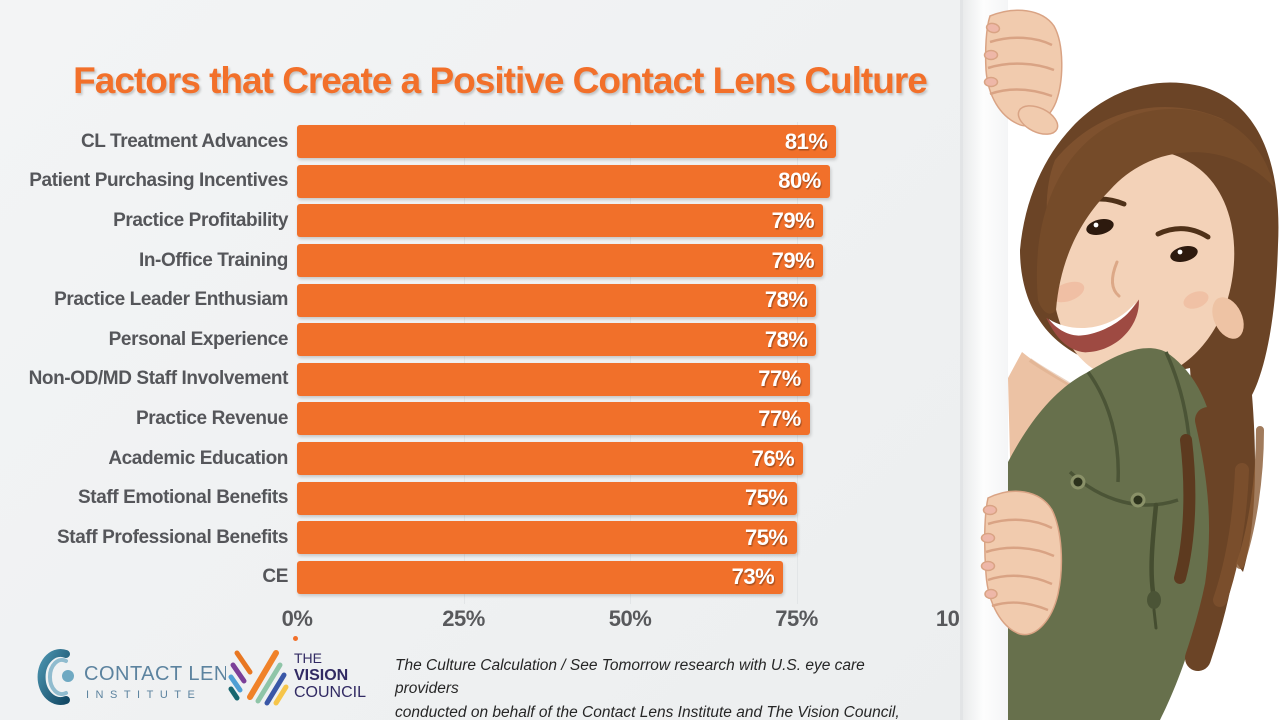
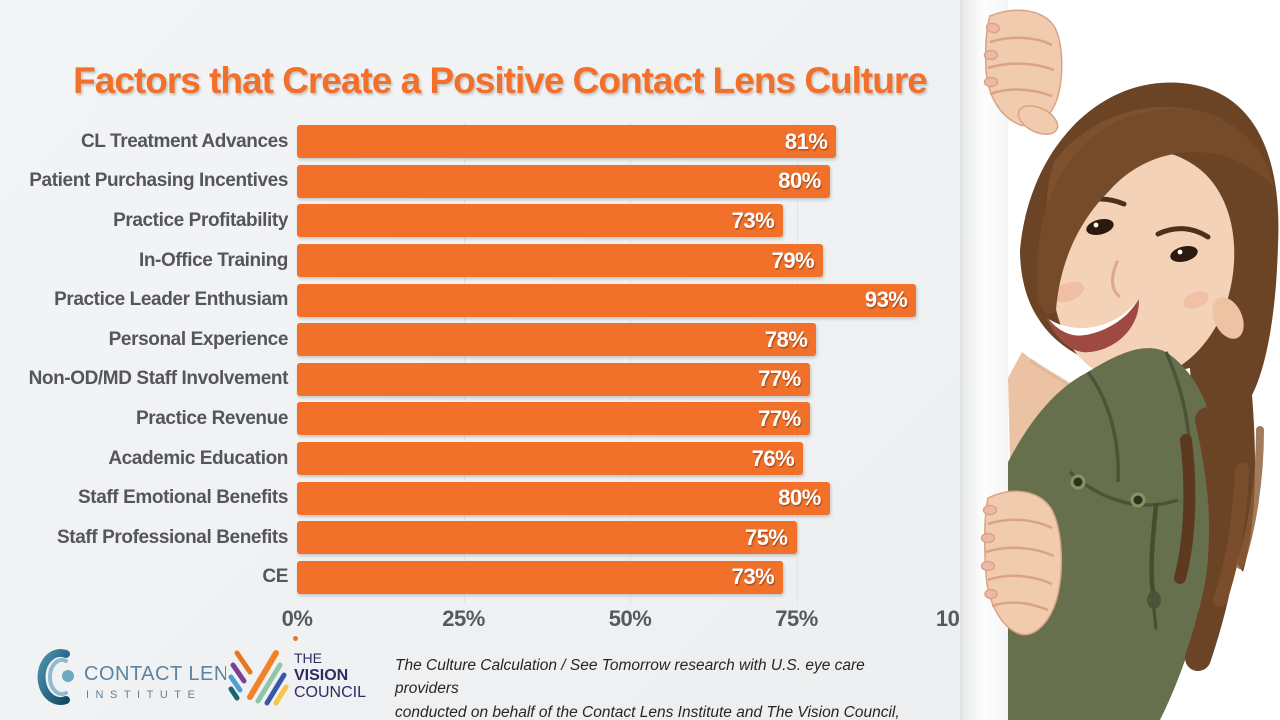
Practice Profitability: 79% -> 73%
Practice Leader Enthusiam: 78% -> 93%
Staff Emotional Benefits: 75% -> 80%
